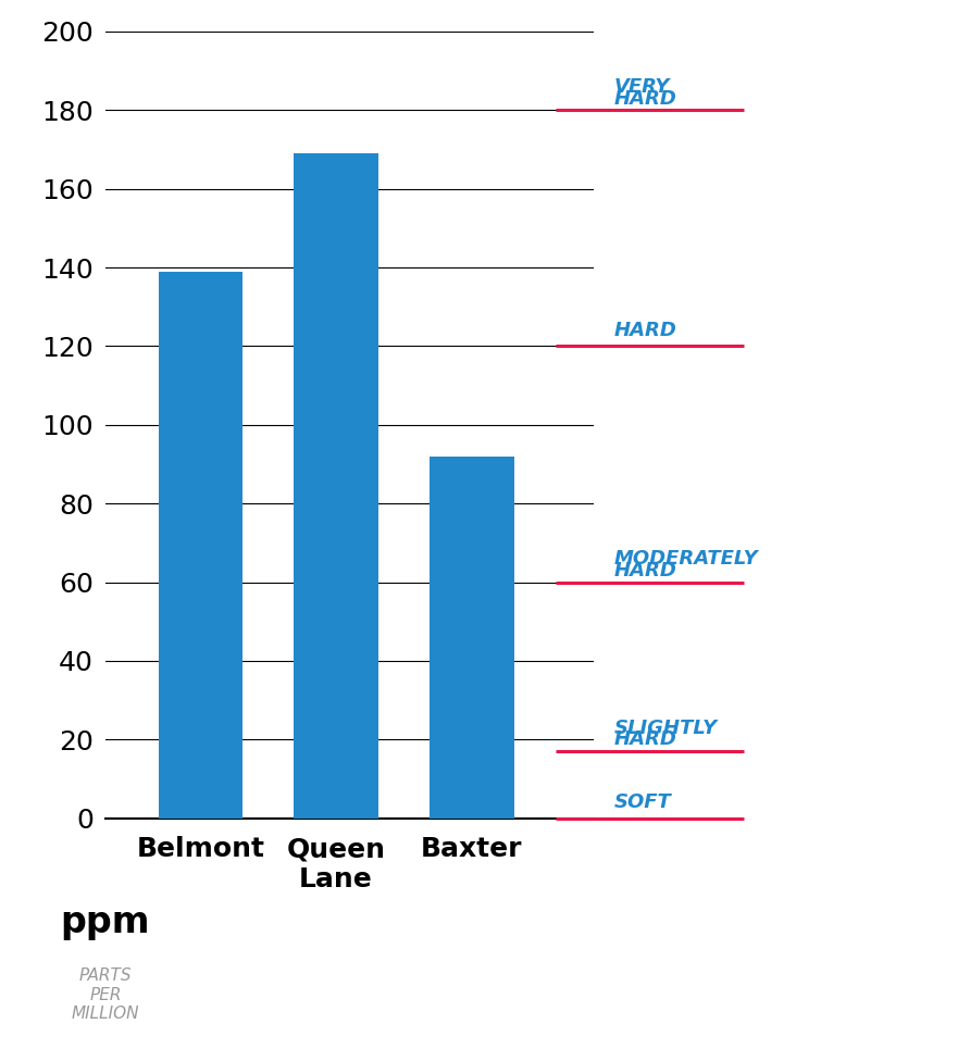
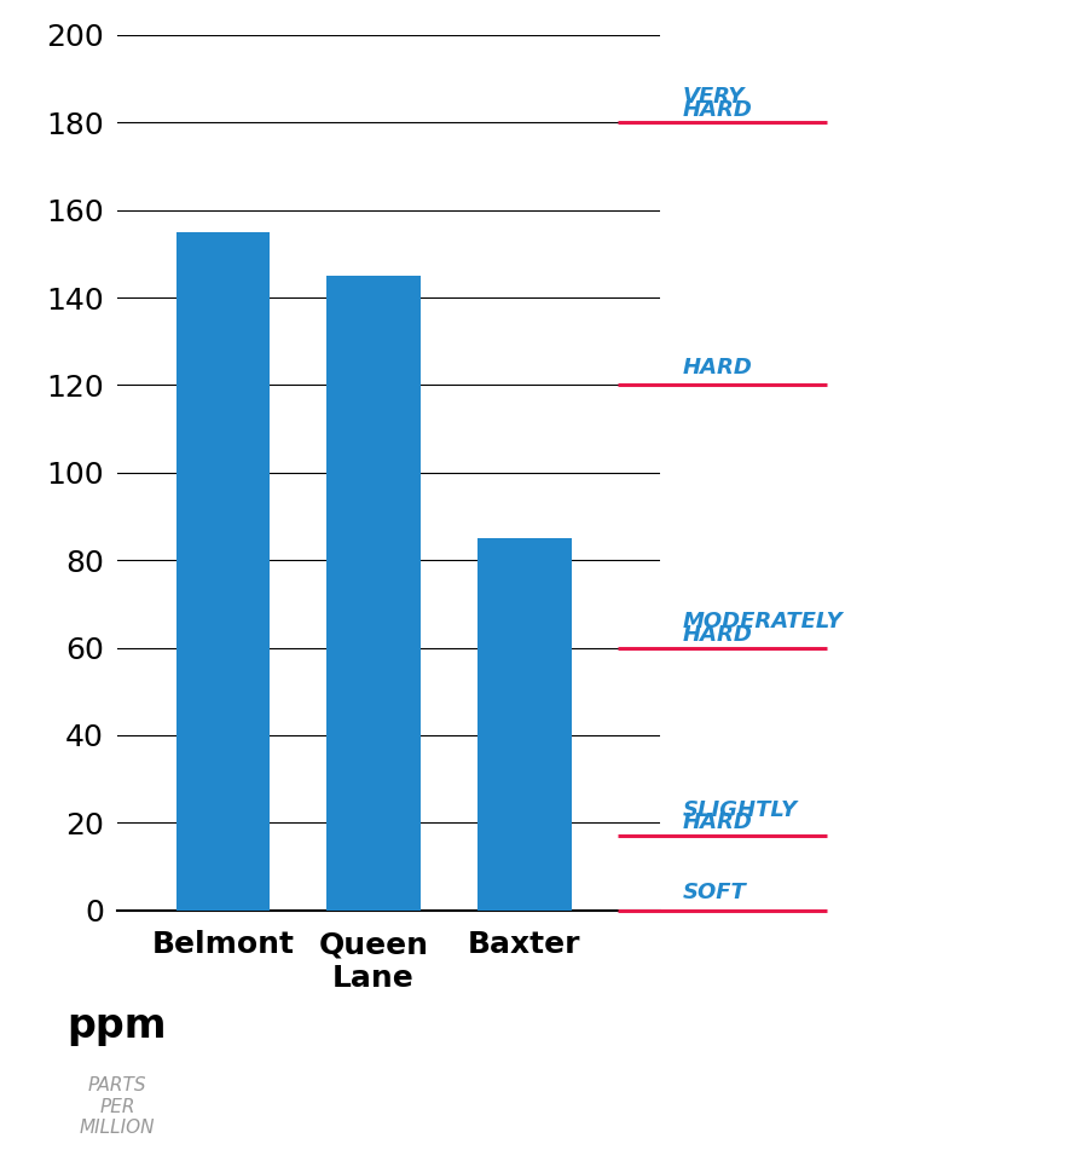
Belmont: 139 -> 155
Queen Lane: 169 -> 145
Baxter: 92 -> 85
